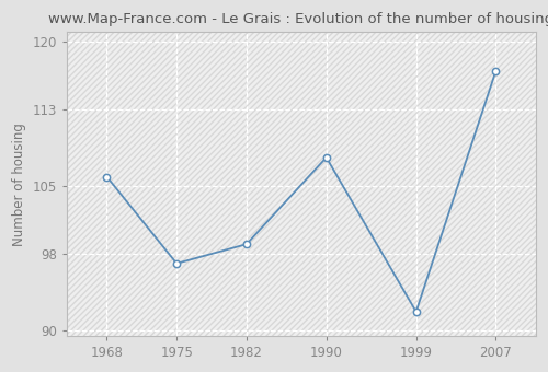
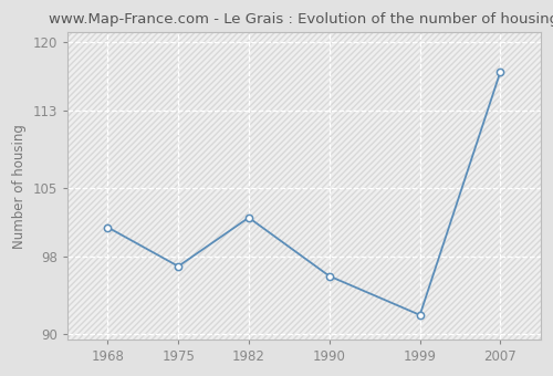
1968: 106 -> 101
1982: 99 -> 102
1990: 108 -> 96
